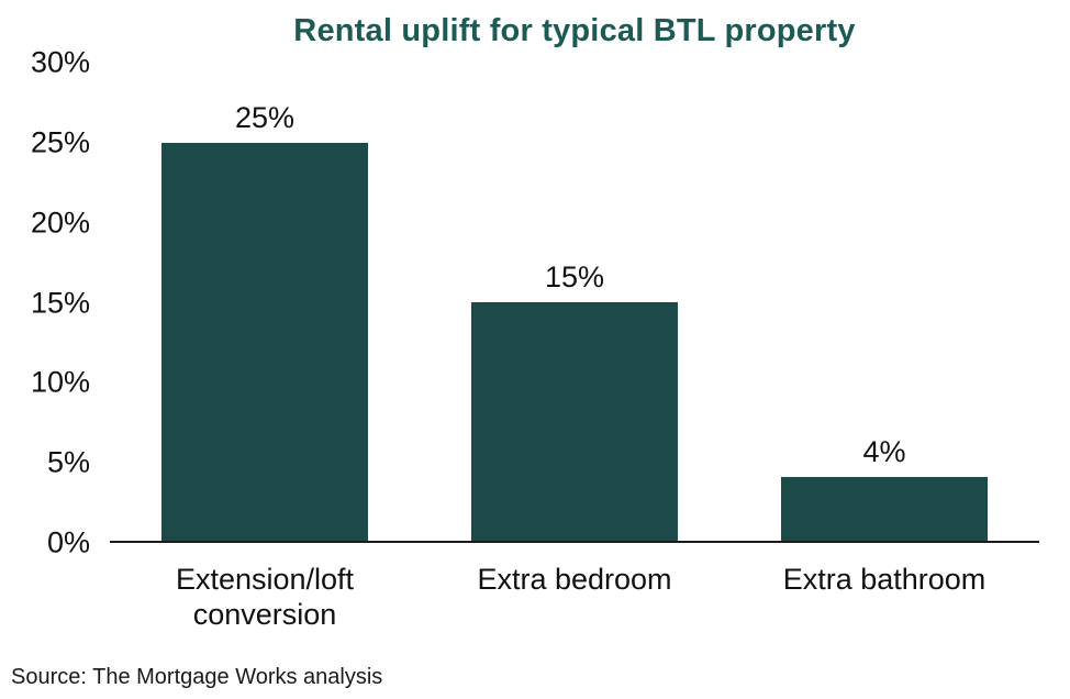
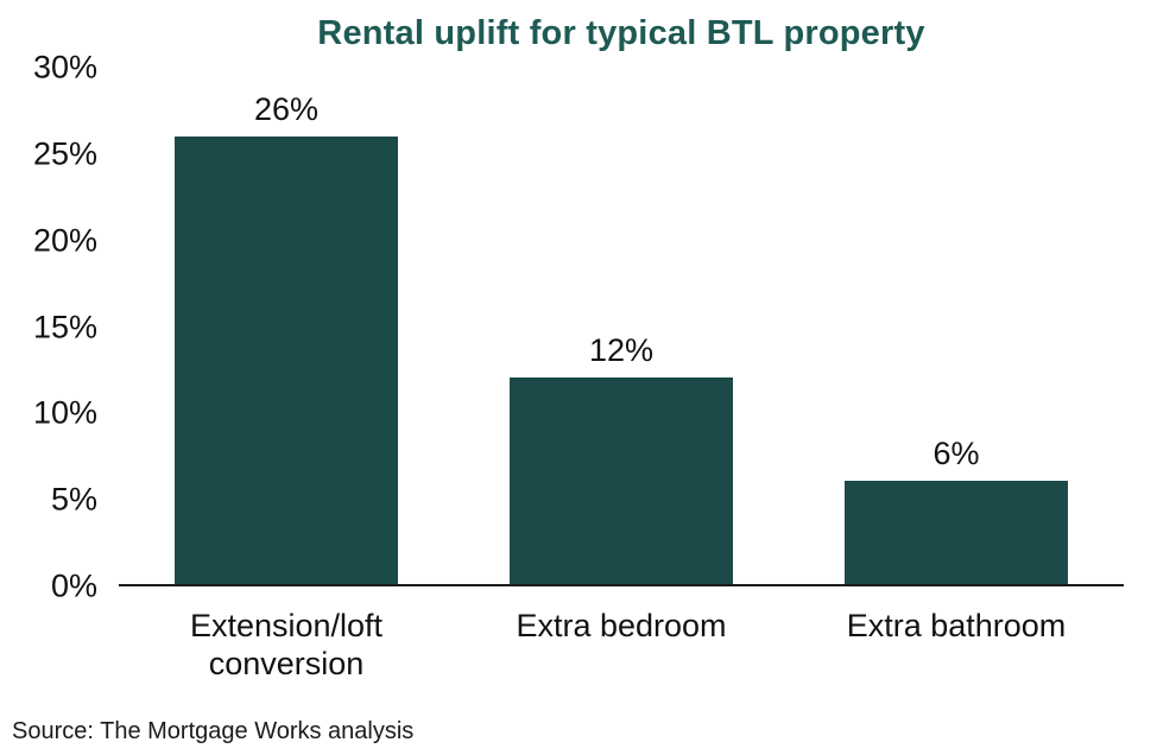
Extension/loft conversion: 25% -> 26%
Extra bedroom: 15% -> 12%
Extra bathroom: 4% -> 6%
